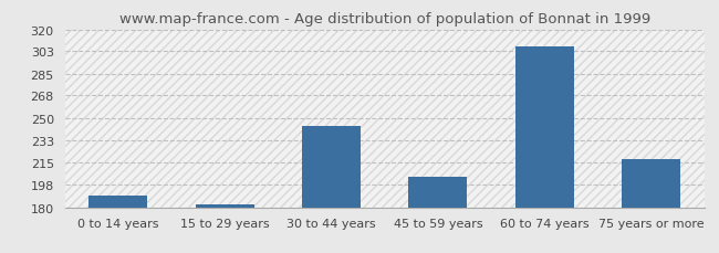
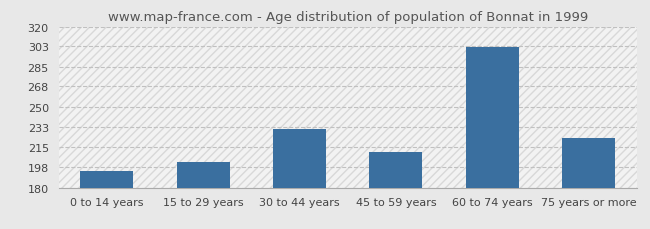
0 to 14 years: 189 -> 194
15 to 29 years: 182 -> 202
30 to 44 years: 244 -> 231
45 to 59 years: 204 -> 211
60 to 74 years: 307 -> 302
75 years or more: 218 -> 223
